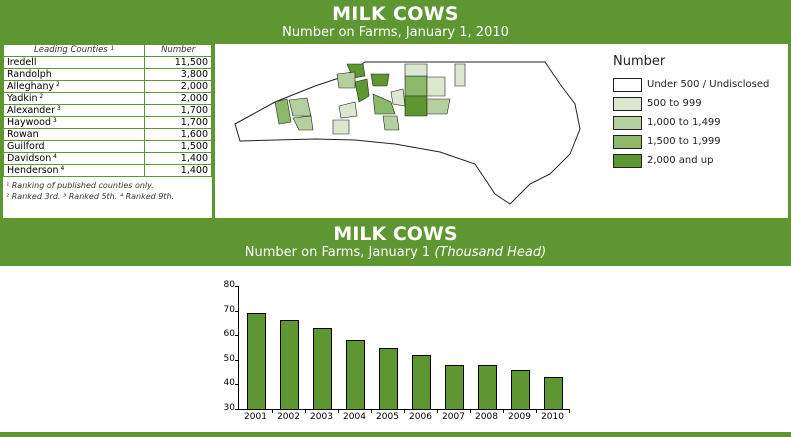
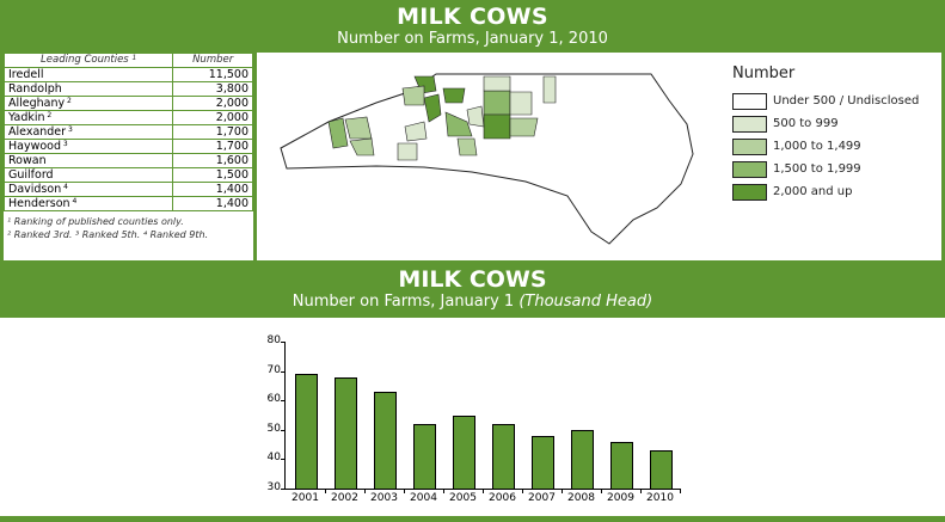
2002: 66 -> 68
2004: 58 -> 52
2008: 48 -> 50
